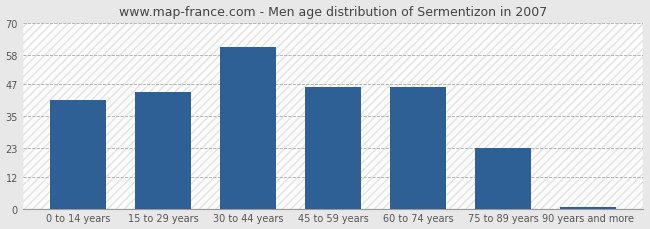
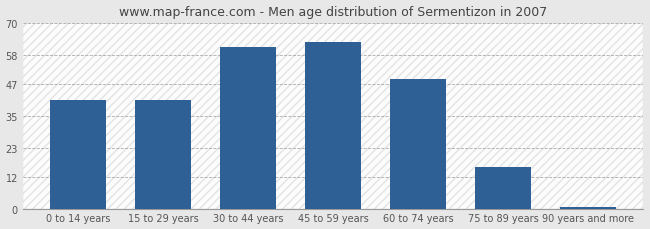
15 to 29 years: 44 -> 41
45 to 59 years: 46 -> 63
60 to 74 years: 46 -> 49
75 to 89 years: 23 -> 16
